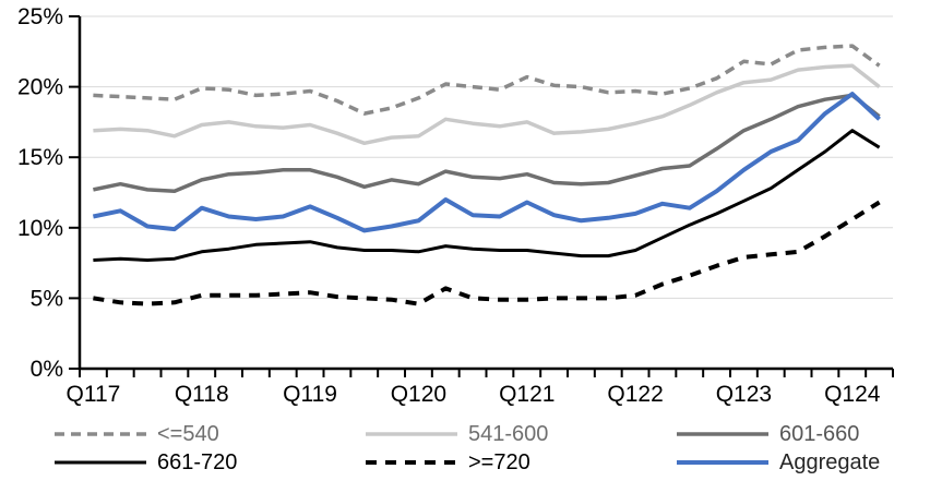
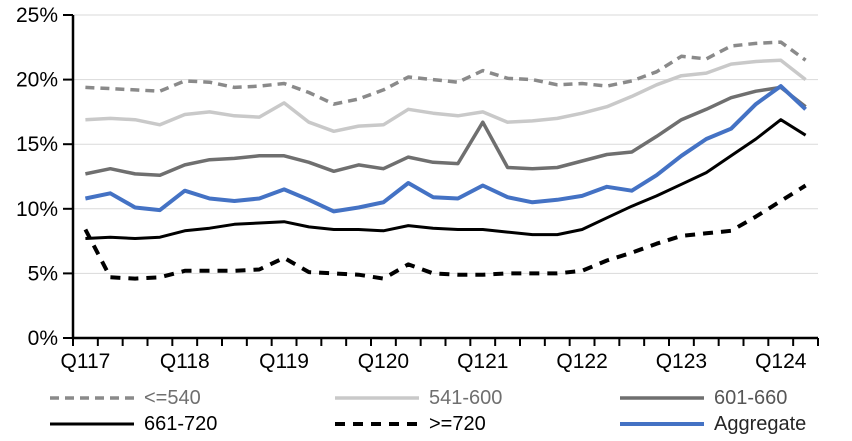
>=720/Q117: 5.0% -> 8.4%
541-600/Q119: 17.3% -> 18.2%
>=720/Q119: 5.4% -> 6.2%
601-660/Q121: 13.8% -> 16.7%
